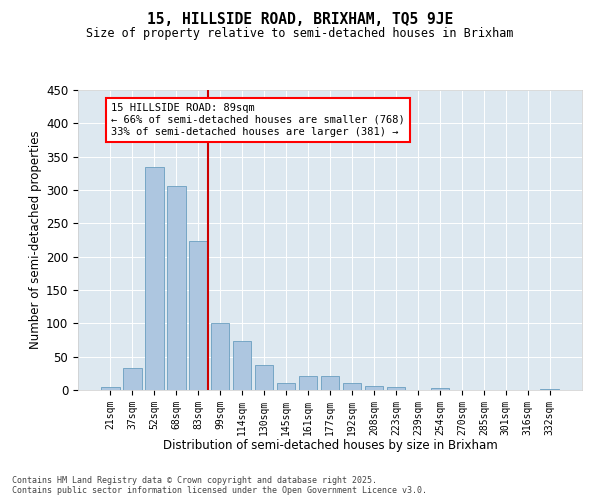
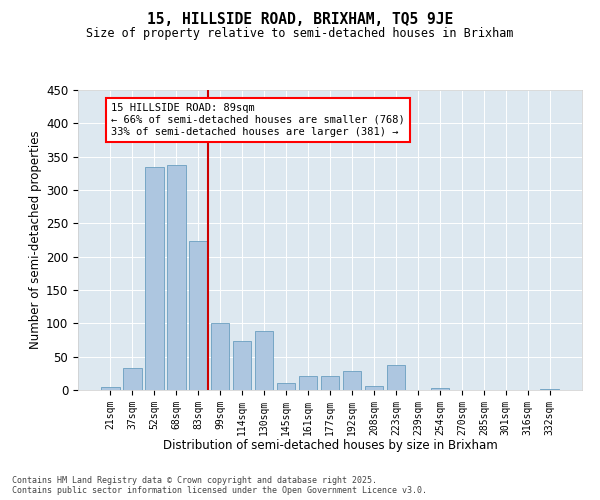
68sqm: 306 -> 338
130sqm: 37 -> 88
192sqm: 10 -> 28
223sqm: 5 -> 38
